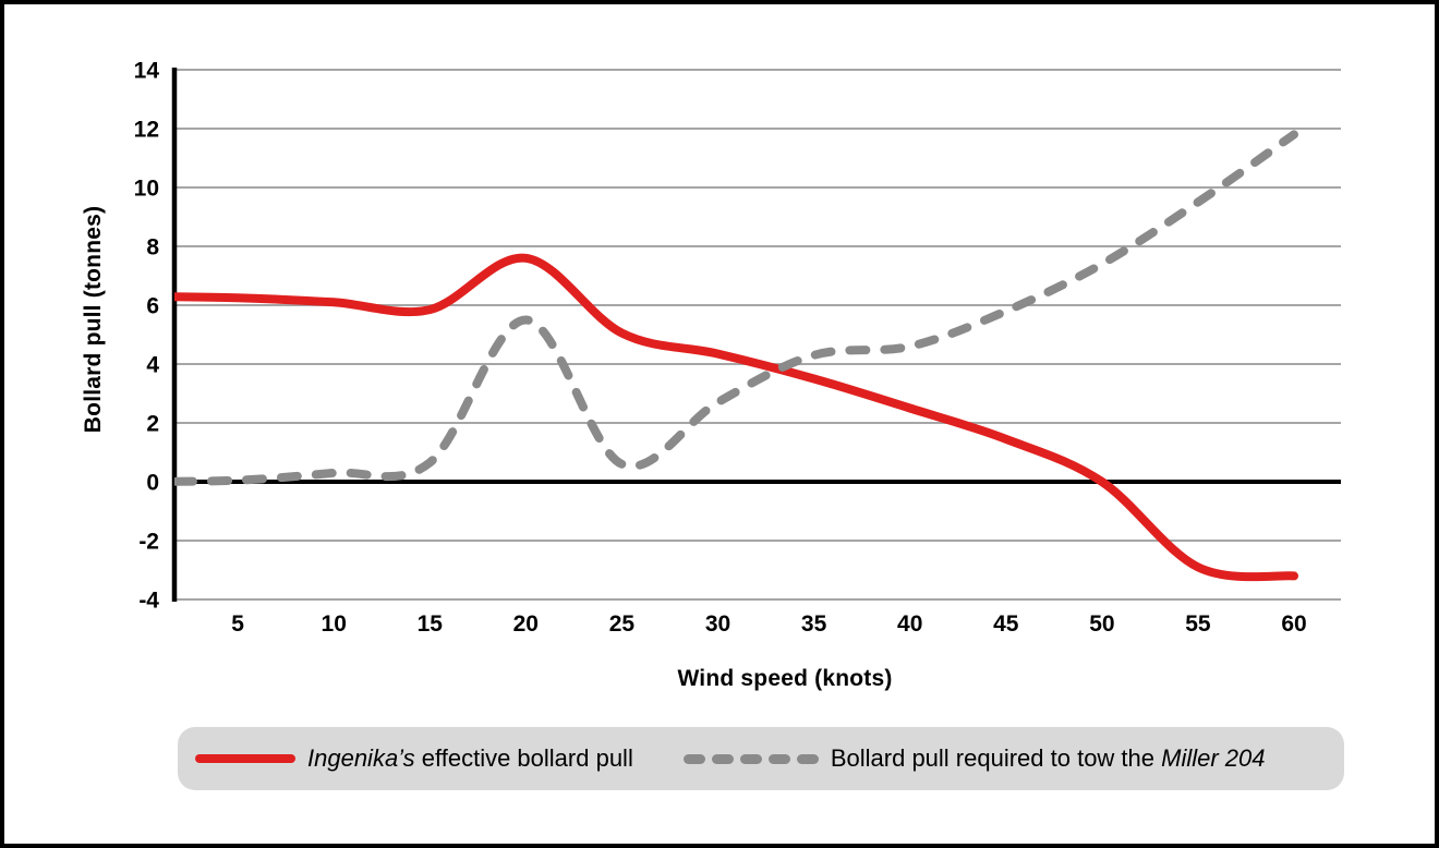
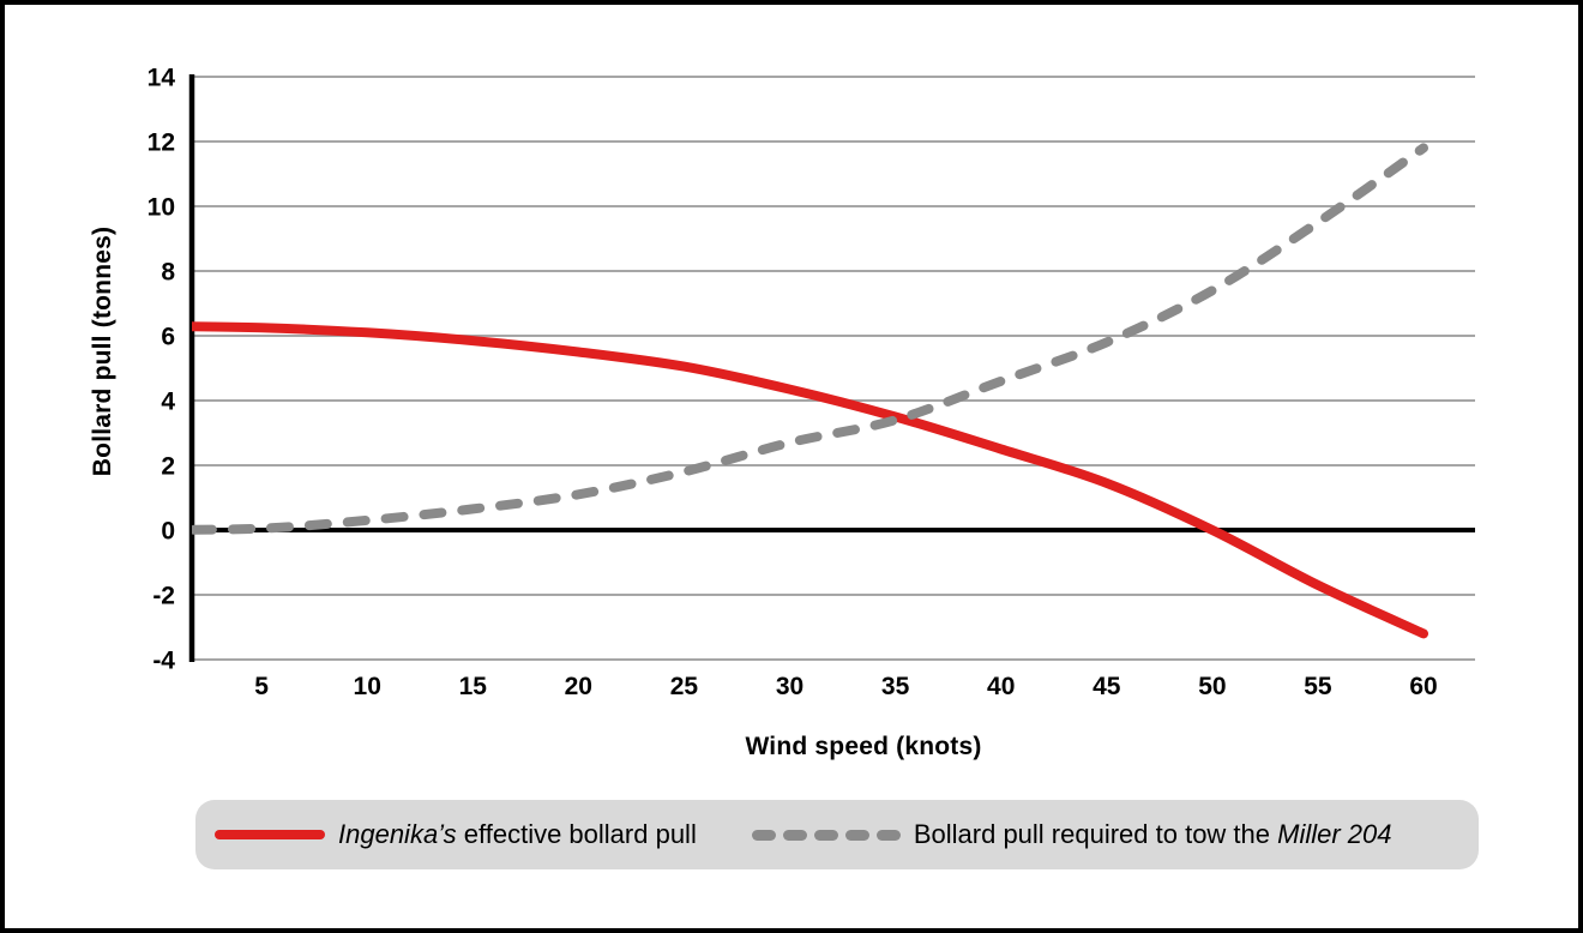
Ingenika’s effective bollard pull/20: 7.6 -> 5.5
Bollard pull required to tow the Miller 204/20: 5.5 -> 1.1
Bollard pull required to tow the Miller 204/25: 0.6 -> 1.8
Bollard pull required to tow the Miller 204/35: 4.3 -> 3.4
Ingenika’s effective bollard pull/55: -2.9 -> -1.7
